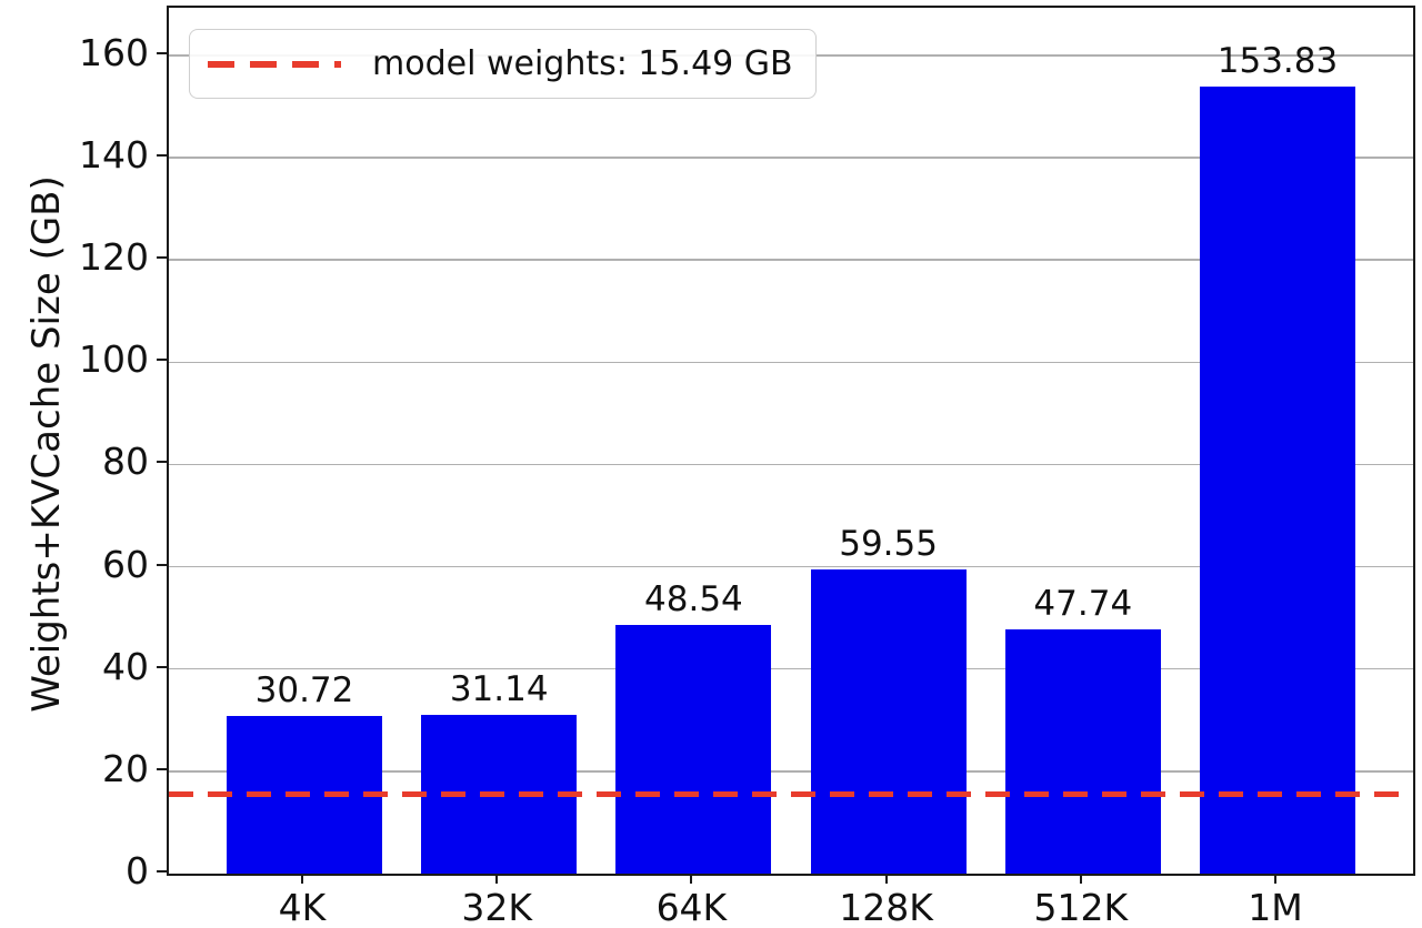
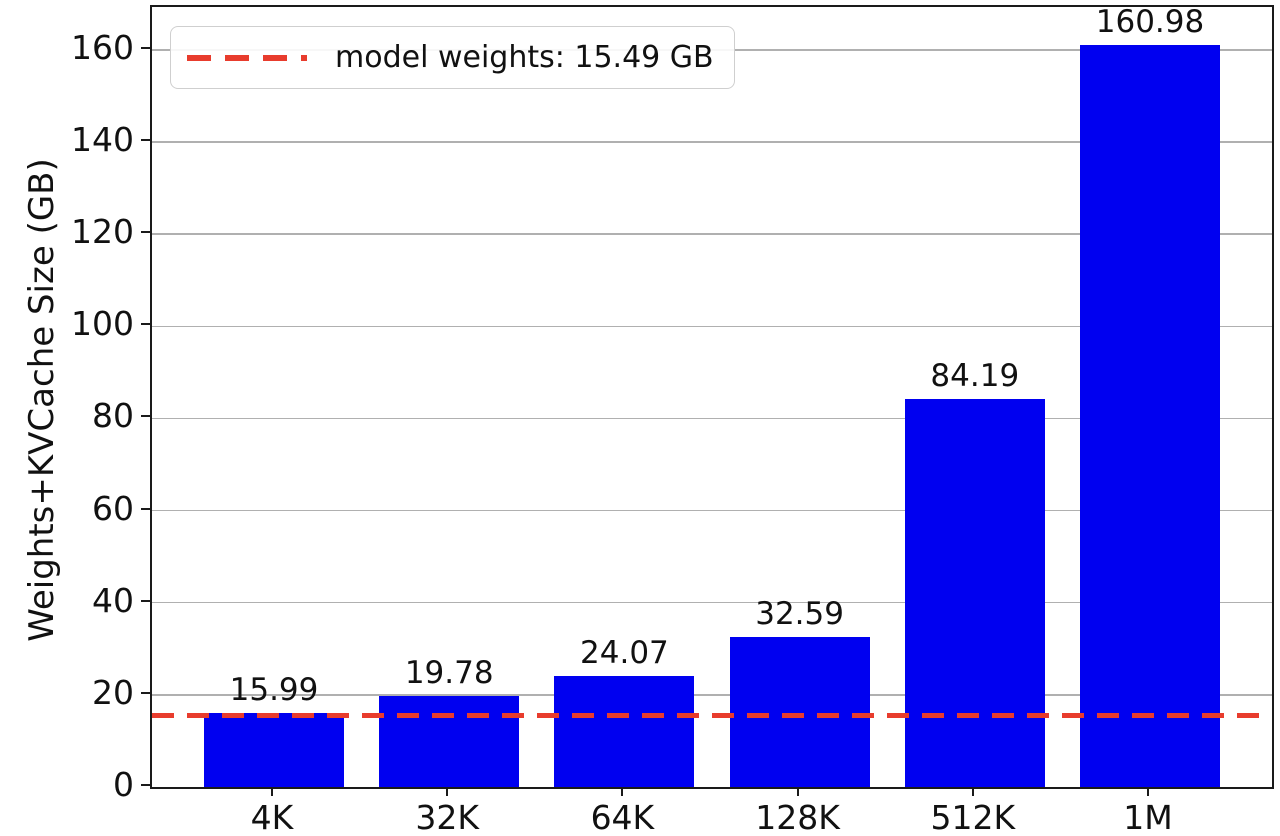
4K: 30.72 -> 15.99
32K: 31.14 -> 19.78
64K: 48.54 -> 24.07
128K: 59.55 -> 32.59
512K: 47.74 -> 84.19
1M: 153.83 -> 160.98
